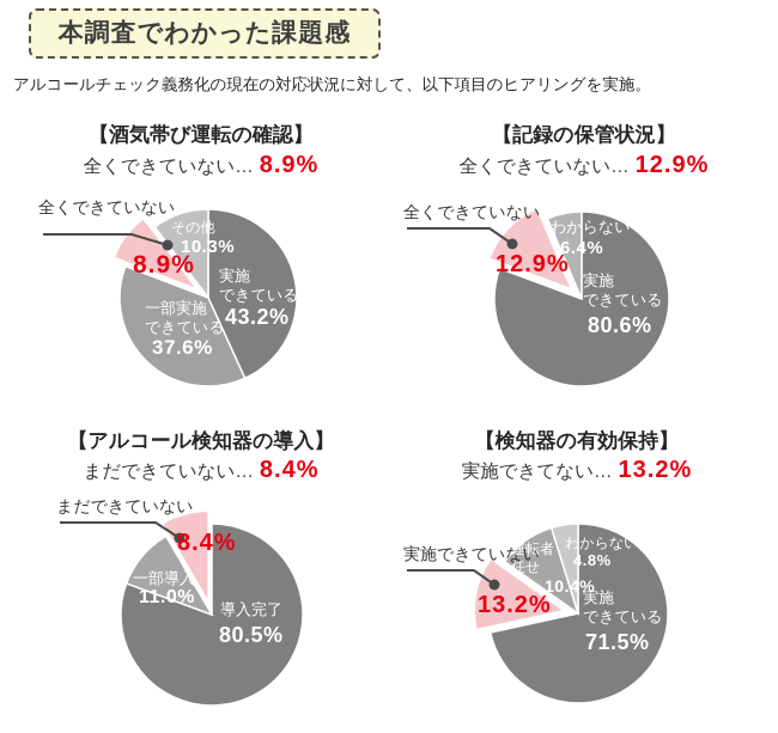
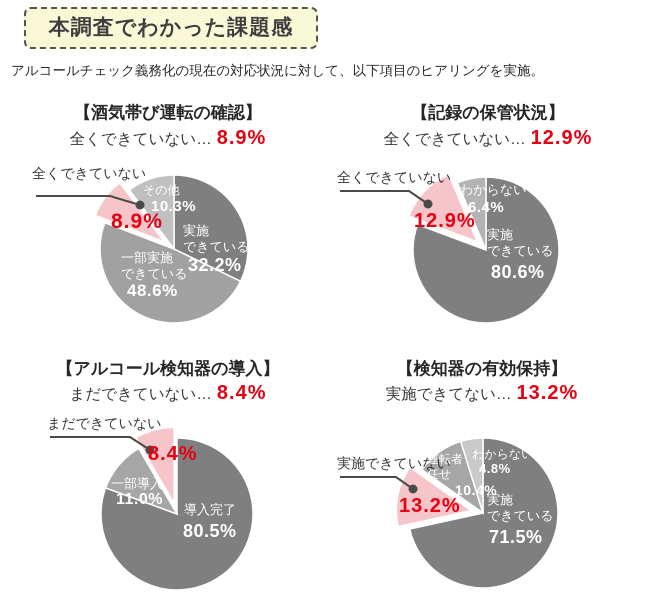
【酒気帯び運転の確認】/実施できている: 43.2% -> 32.2%
【酒気帯び運転の確認】/一部実施できている: 37.6% -> 48.6%
